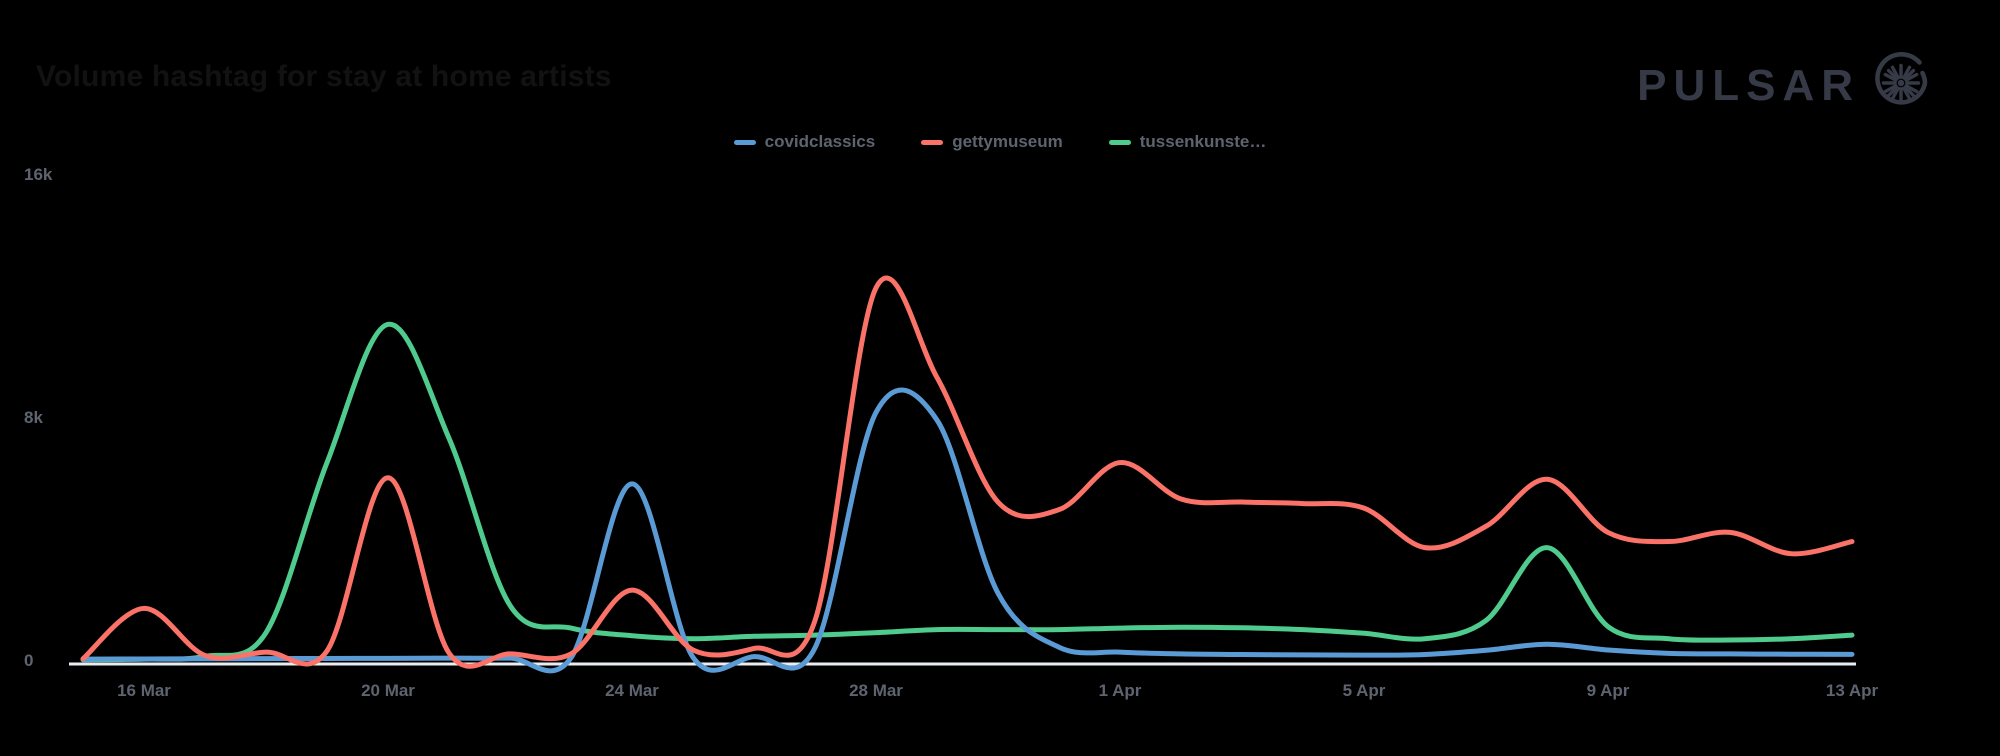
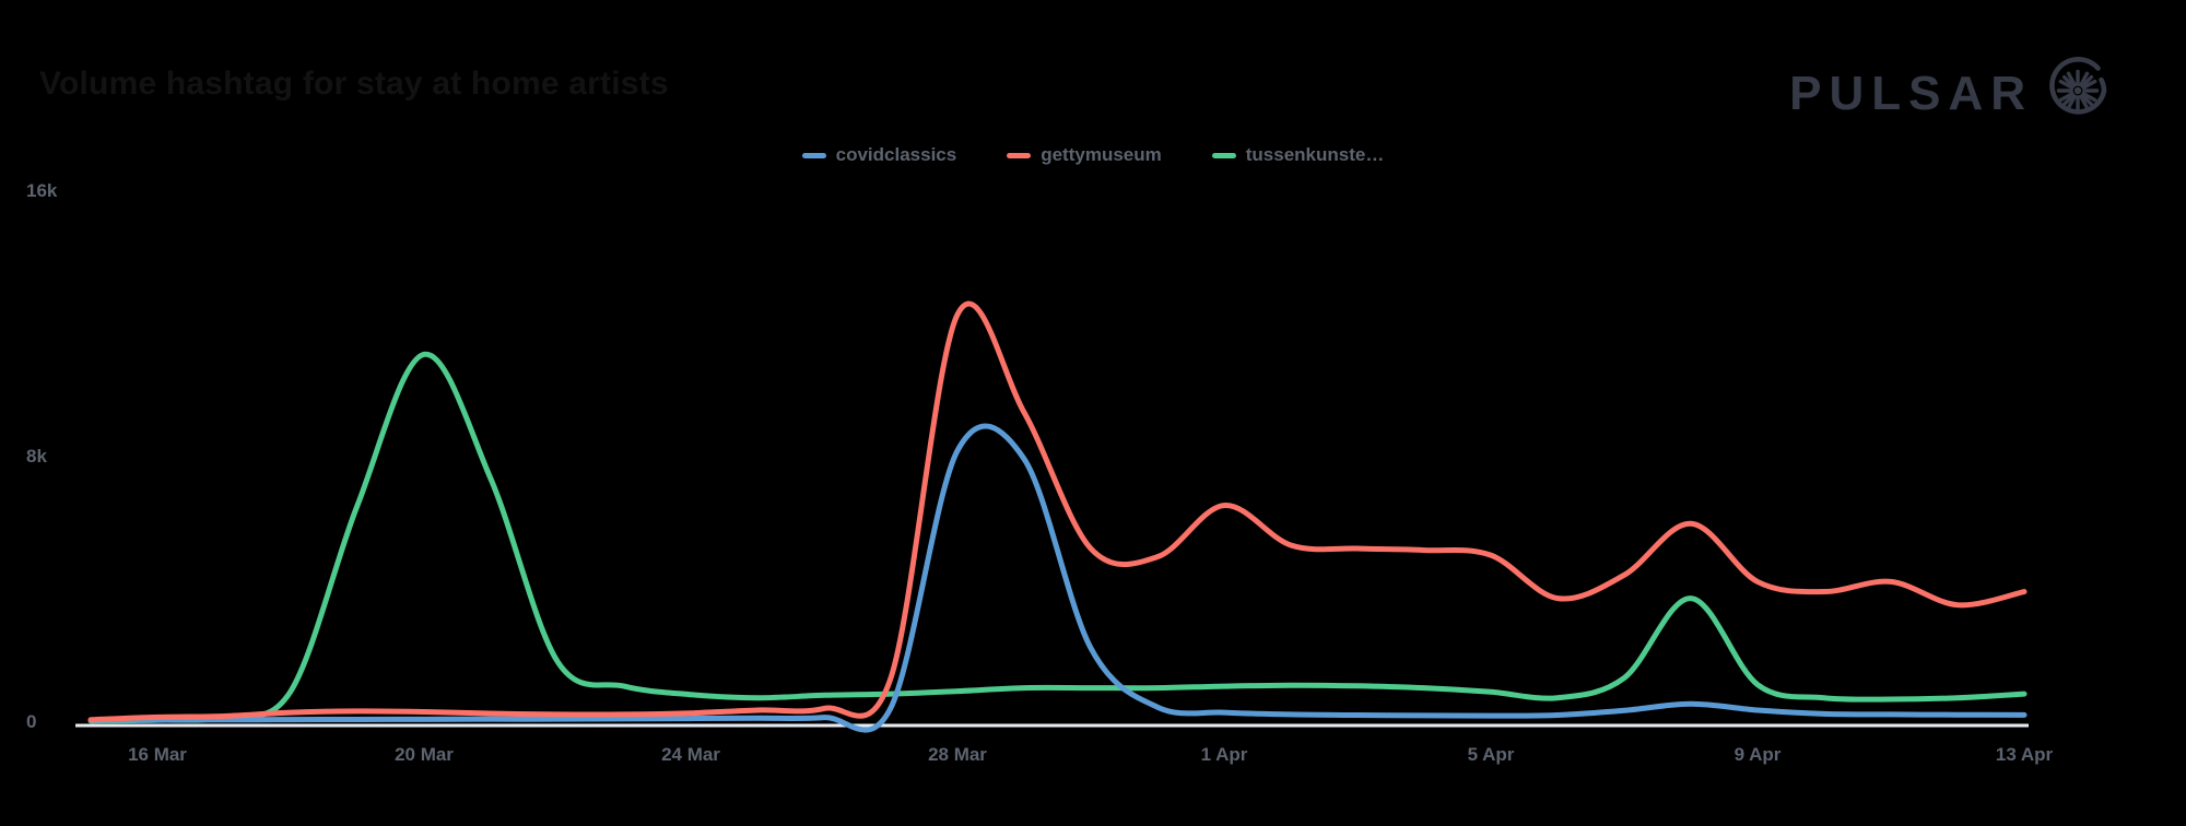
gettymuseum/16 Mar: 1.7k -> 0.1k
gettymuseum/20 Mar: 6.0k -> 0.3k
covidclassics/24 Mar: 5.8k -> 0.1k
gettymuseum/24 Mar: 2.3k -> 0.2k
